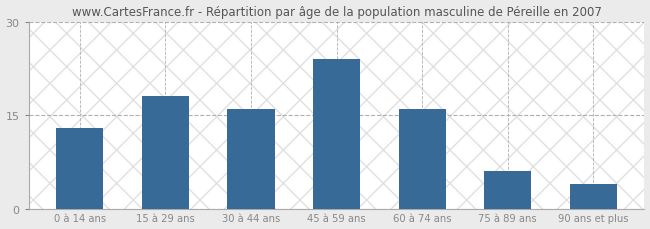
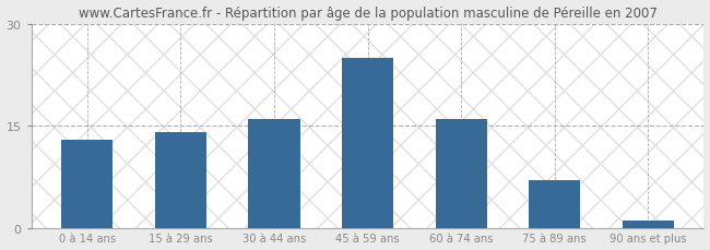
15 à 29 ans: 18 -> 14
45 à 59 ans: 24 -> 25
75 à 89 ans: 6 -> 7
90 ans et plus: 4 -> 1
